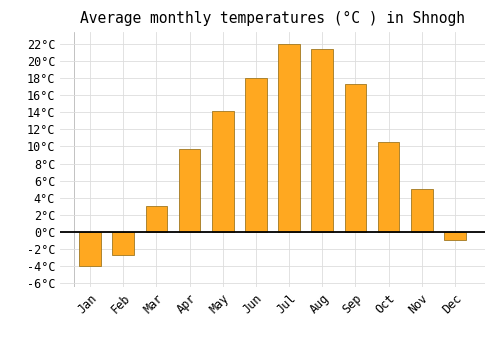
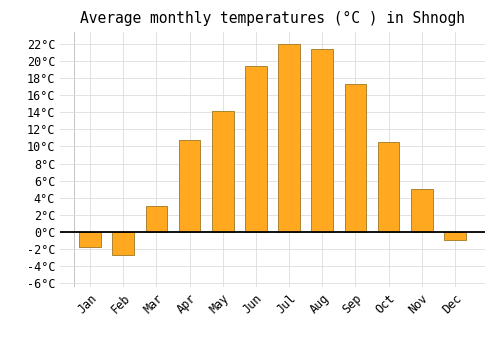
Jan: -4.0°C -> -1.8°C
Apr: 9.7°C -> 10.8°C
Jun: 18.0°C -> 19.4°C
